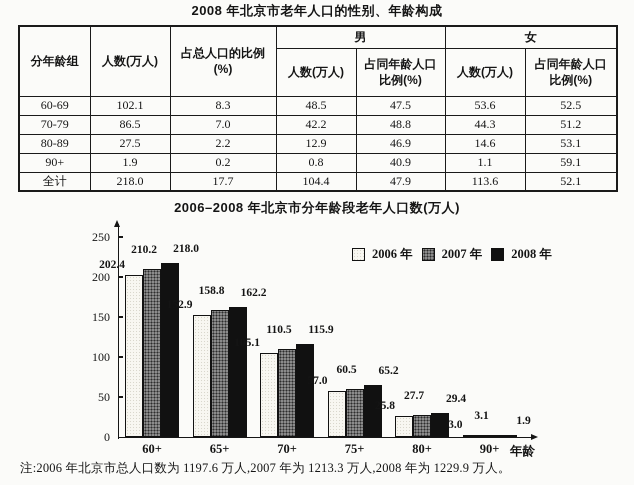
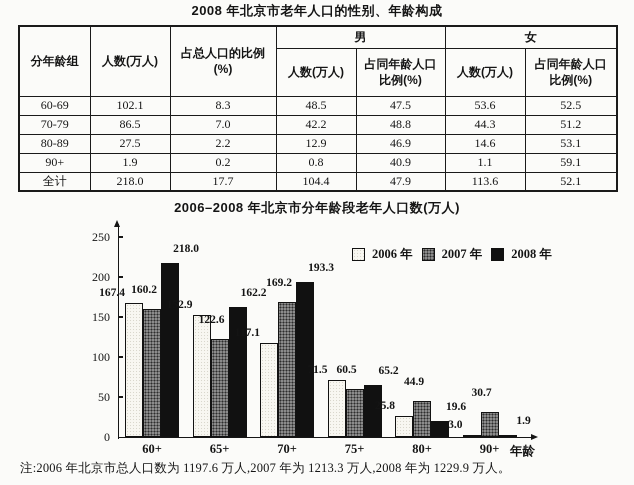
2006 年/60+: 202.4 -> 167.4
2007 年/60+: 210.2 -> 160.2
2007 年/65+: 158.8 -> 122.6
2006 年/70+: 105.1 -> 117.1
2007 年/70+: 110.5 -> 169.2
2008 年/70+: 115.9 -> 193.3
2006 年/75+: 57.0 -> 71.5
2007 年/80+: 27.7 -> 44.9
2008 年/80+: 29.4 -> 19.6
2007 年/90+: 3.1 -> 30.7
